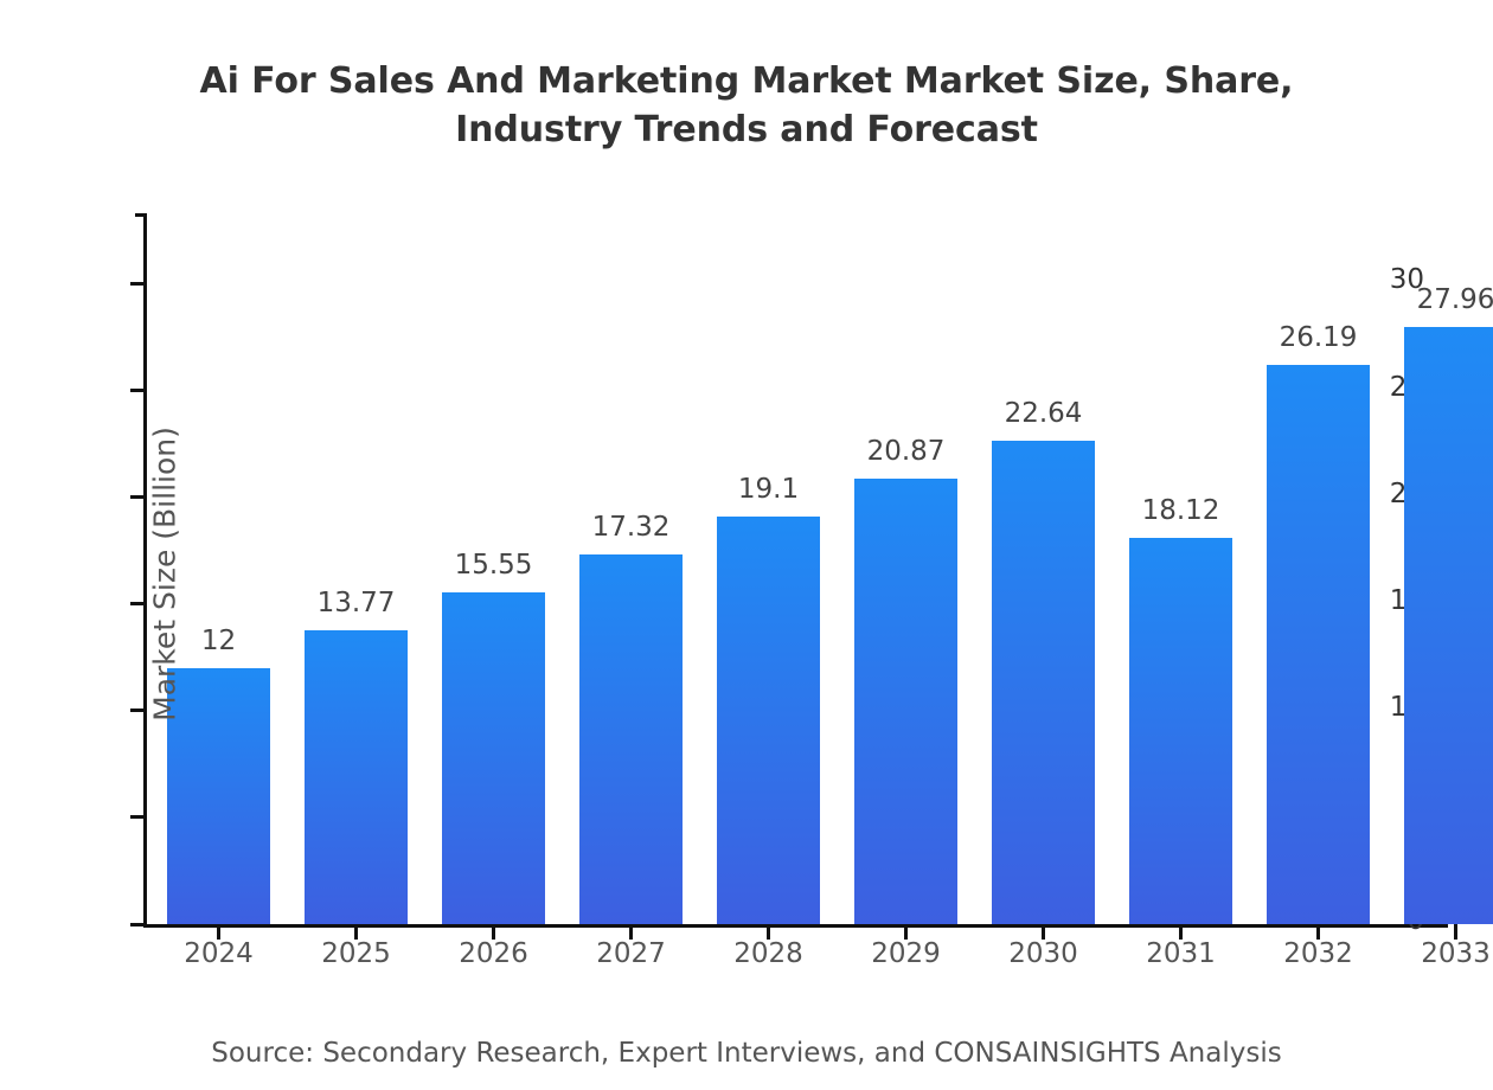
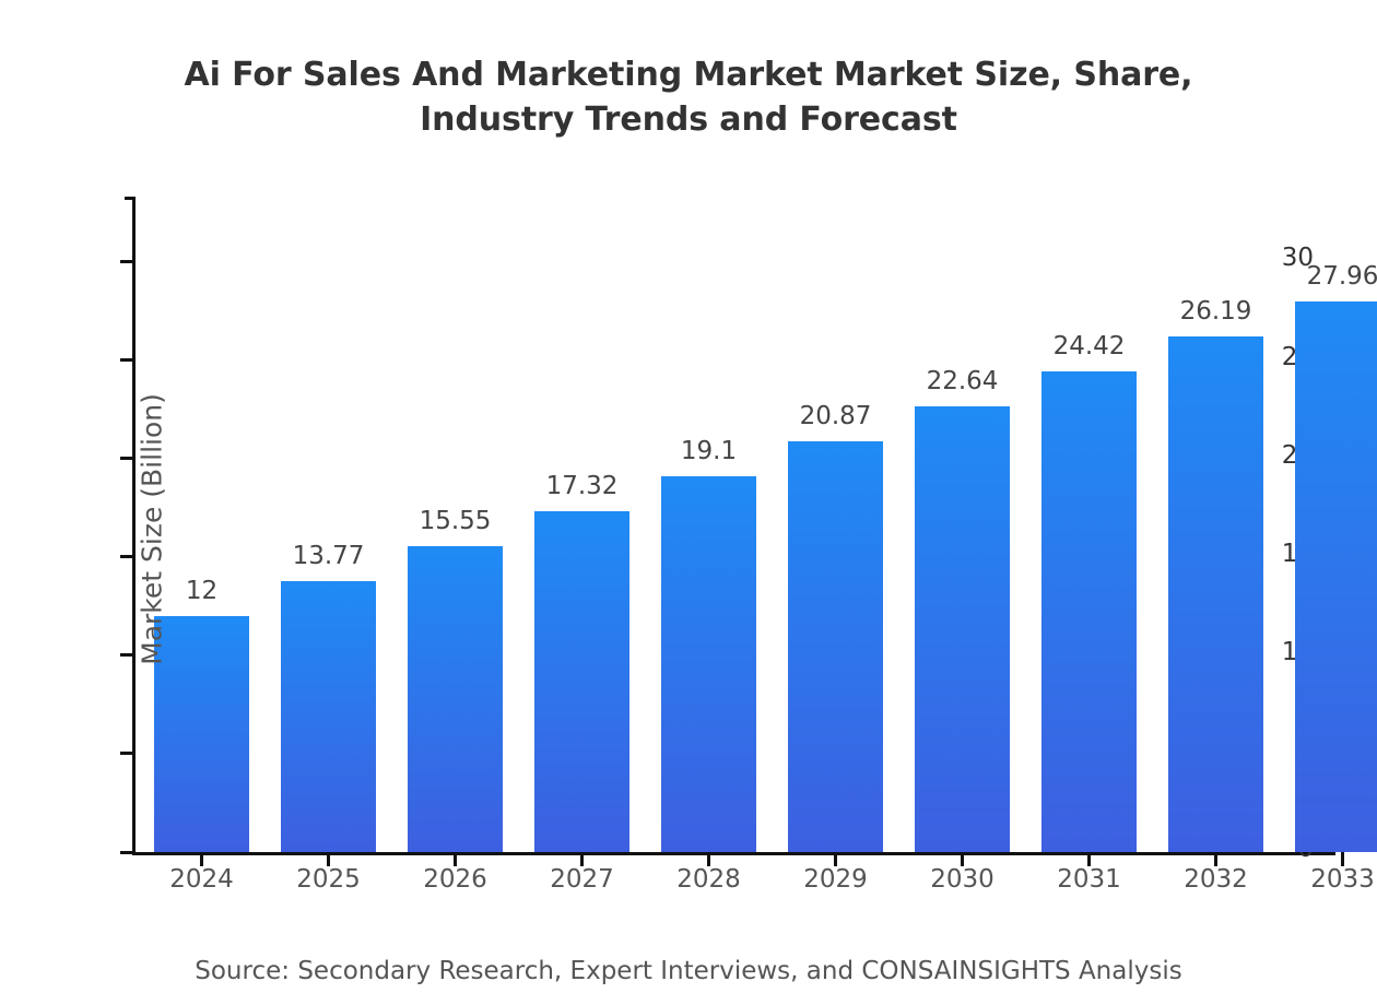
2031: 18.12 -> 24.42
